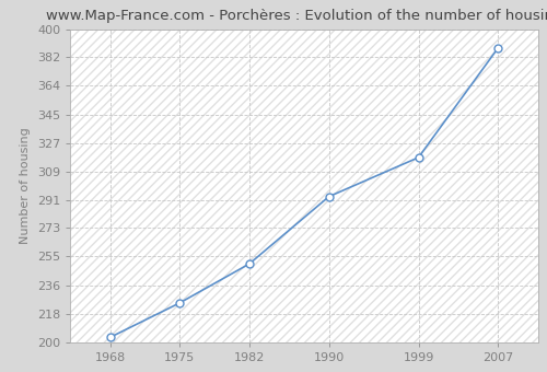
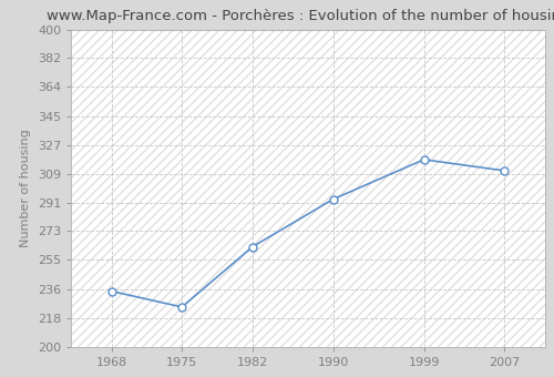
1968: 203 -> 235
1982: 250 -> 263
2007: 388 -> 311
